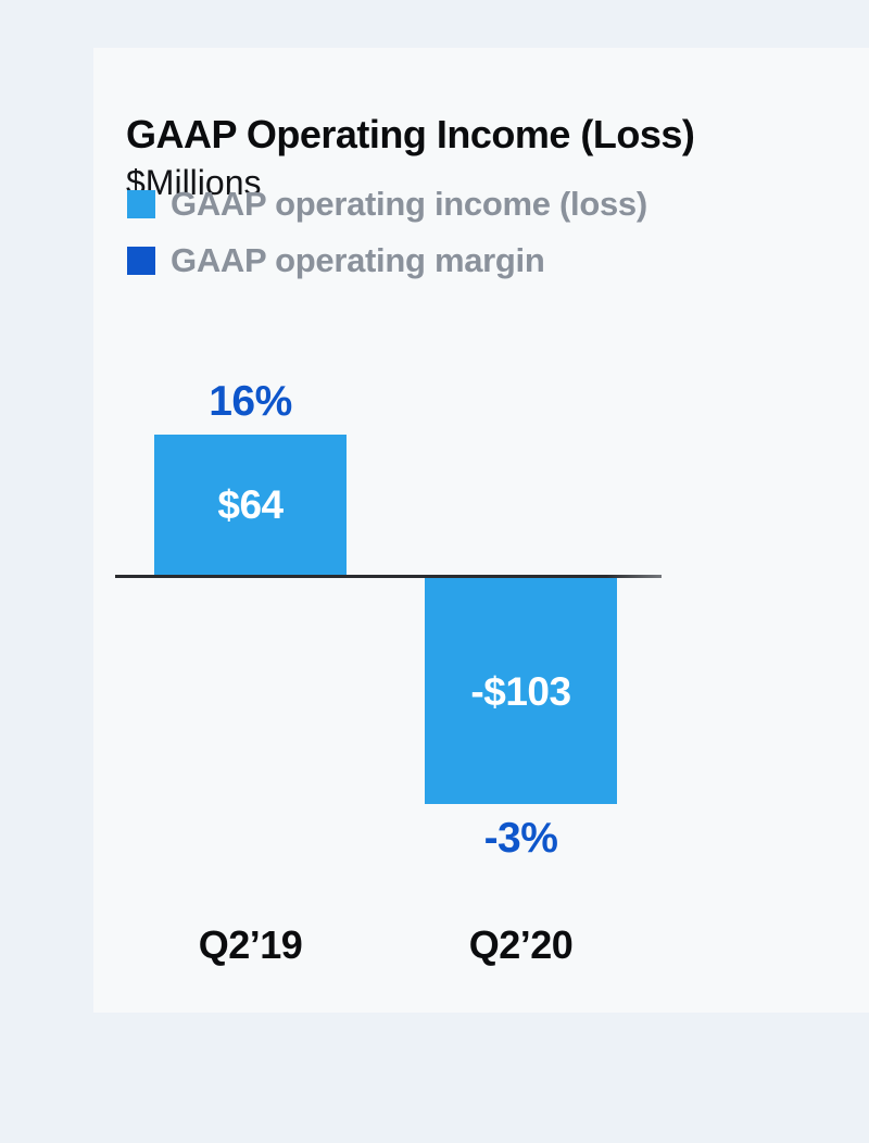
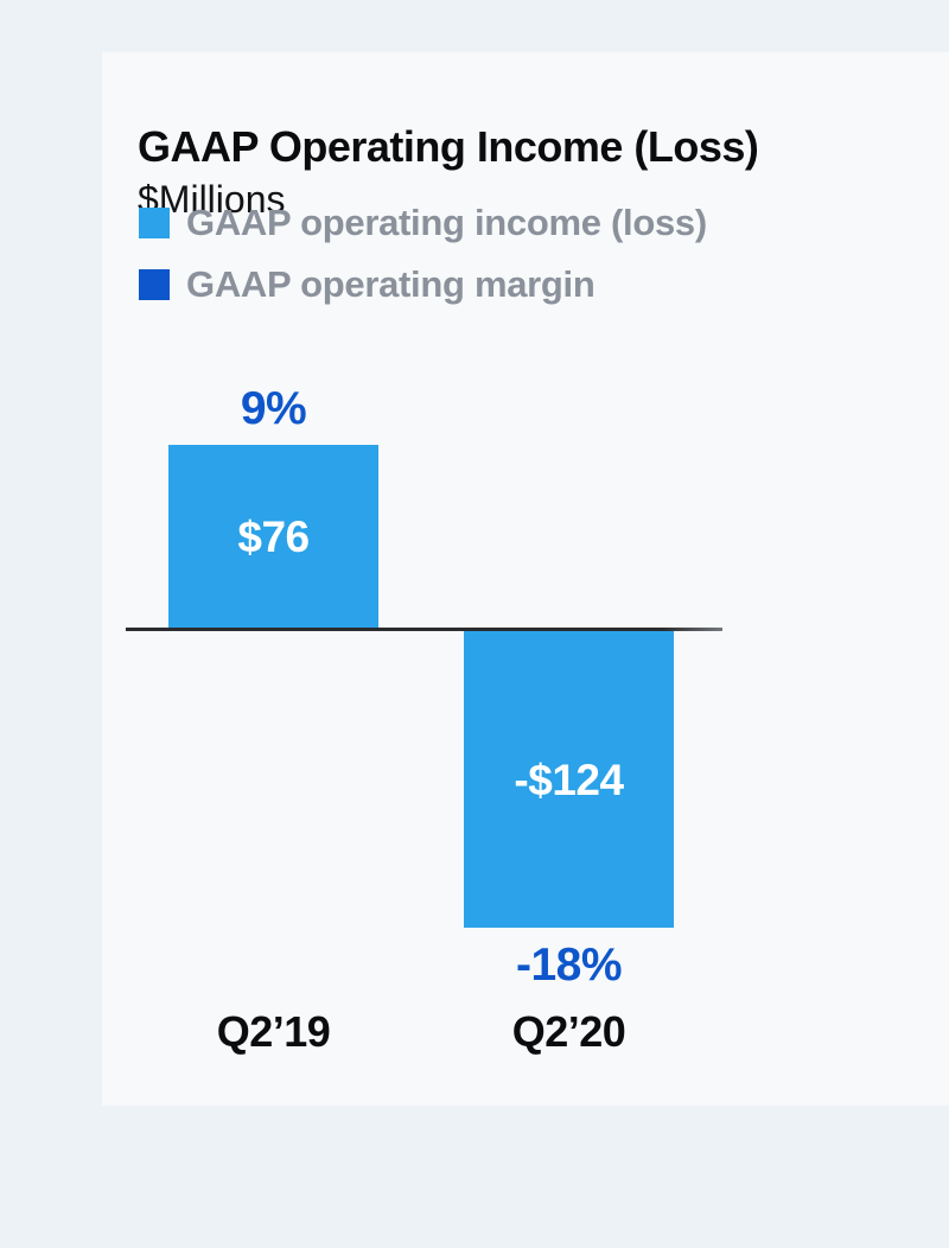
GAAP operating income (loss)/Q2’19: $64 -> $76
GAAP operating margin/Q2’19: 16% -> 9%
GAAP operating income (loss)/Q2’20: -$103 -> -$124
GAAP operating margin/Q2’20: -3% -> -18%
